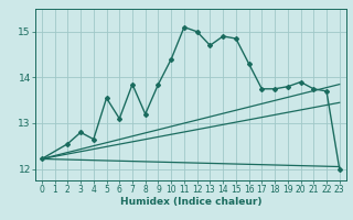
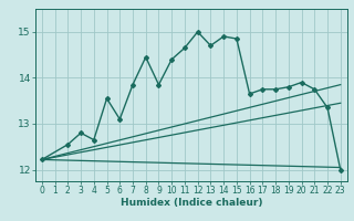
8: 13.20 -> 14.45
11: 15.10 -> 14.65
16: 14.30 -> 13.65
22: 13.70 -> 13.35
